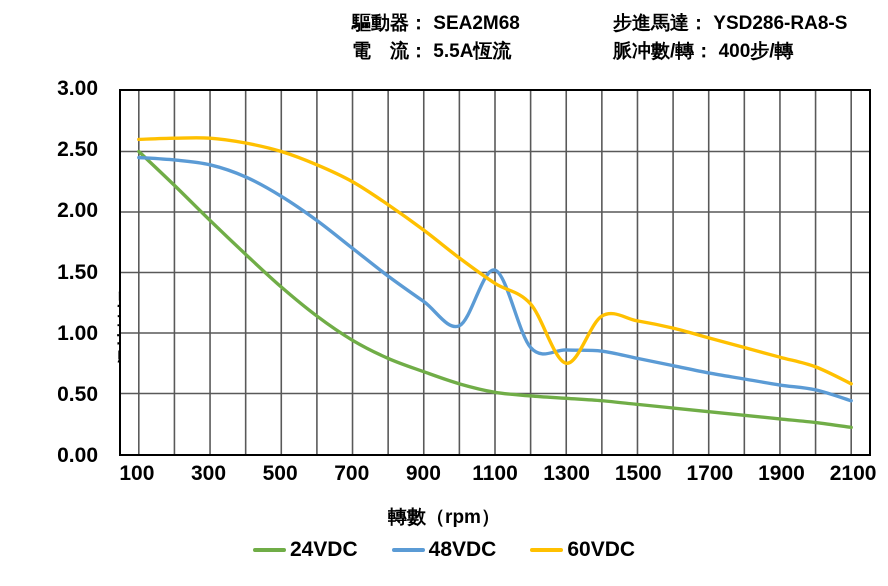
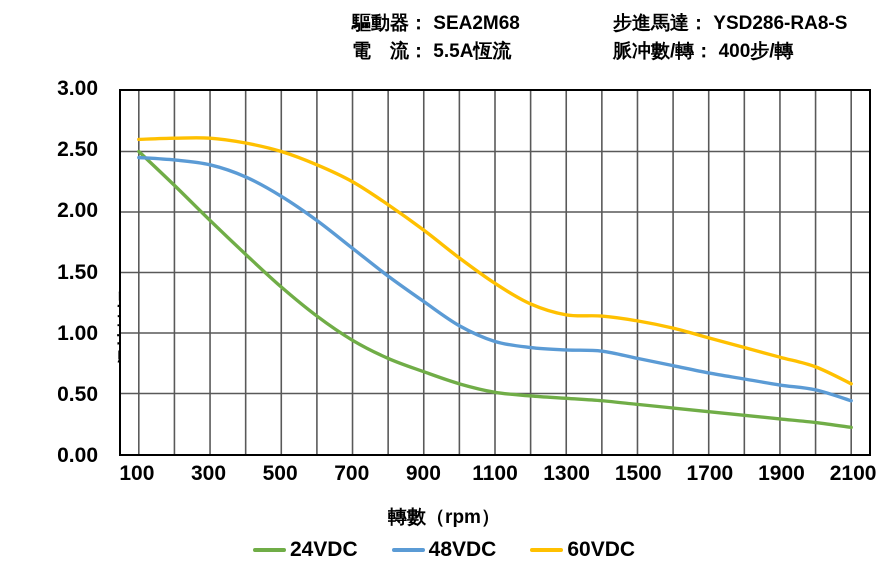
48VDC/1100: 1.52 -> 0.93
60VDC/1300: 0.75 -> 1.15
